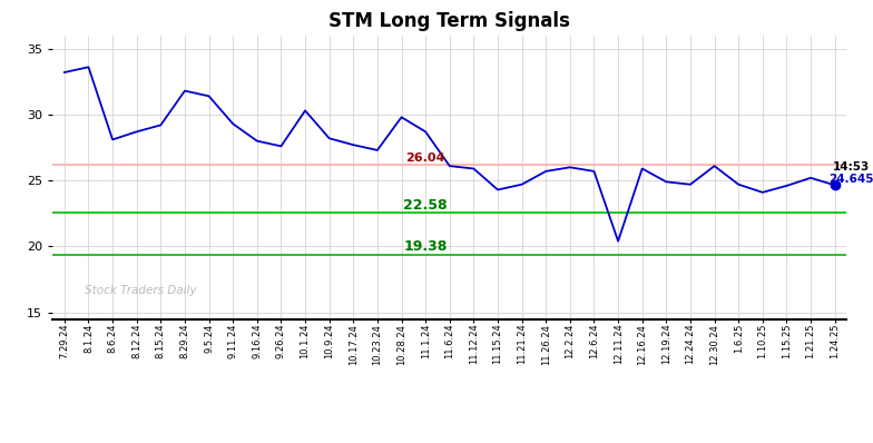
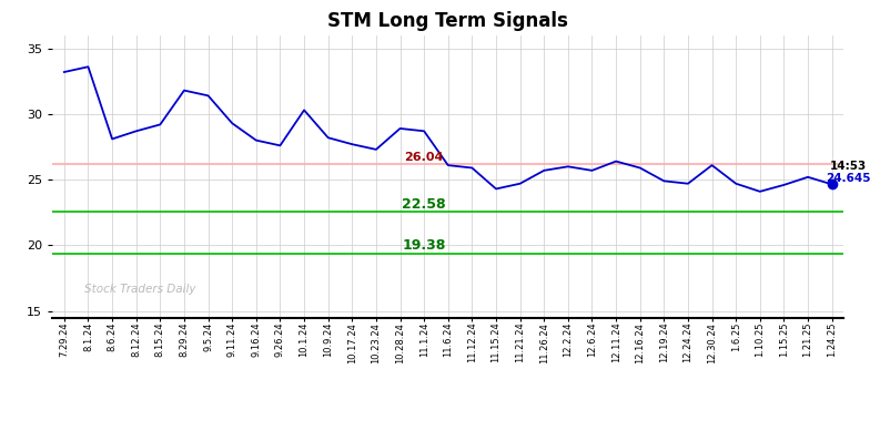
10.28.24: 29.8 -> 28.9
12.11.24: 20.4 -> 26.4
